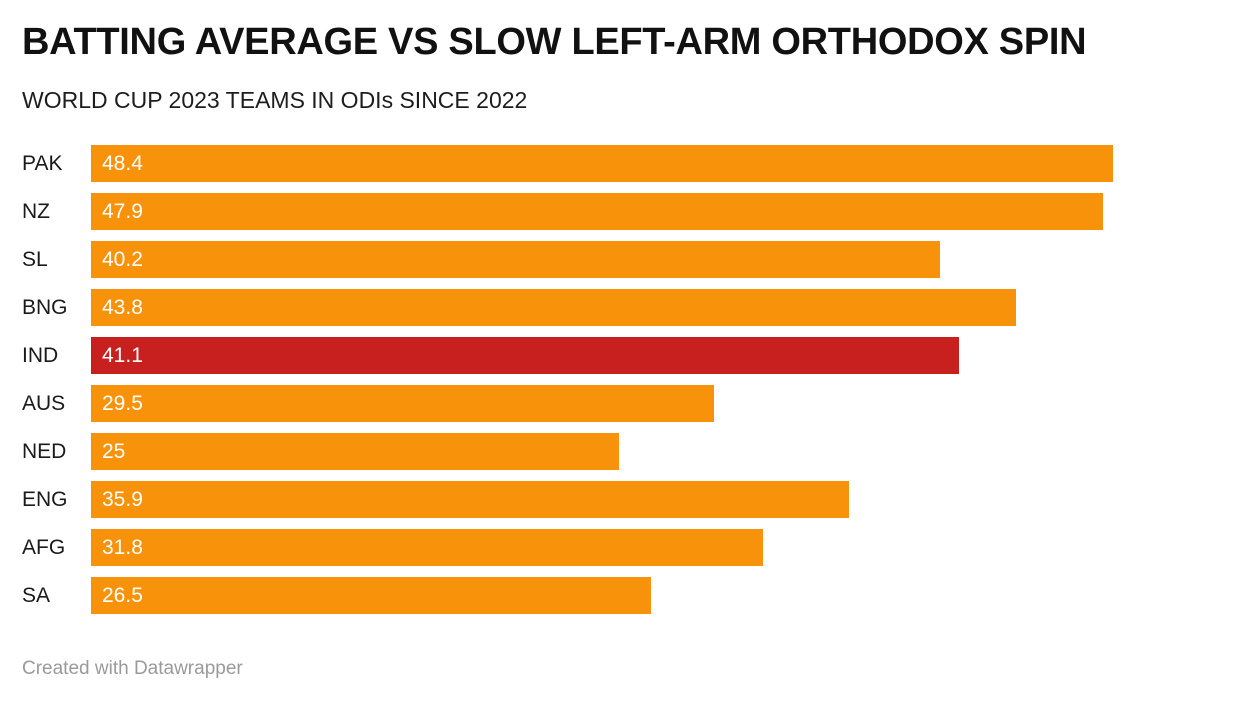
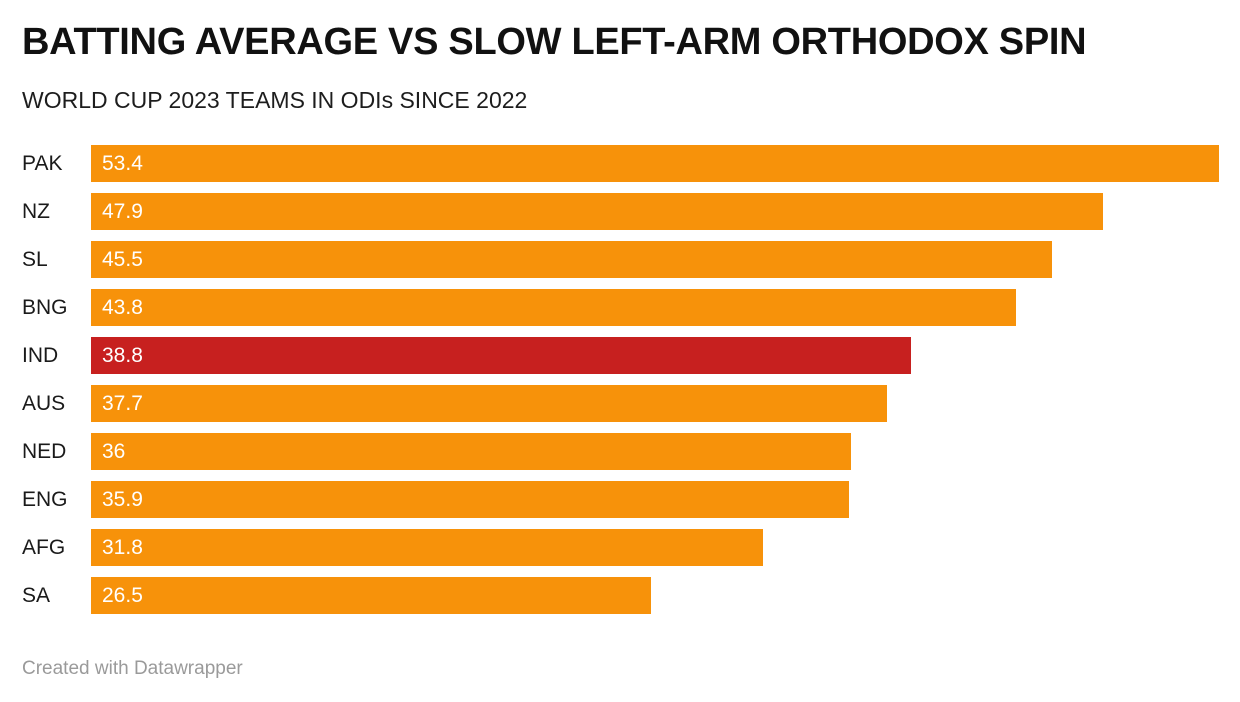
PAK: 48.4 -> 53.4
SL: 40.2 -> 45.5
IND: 41.1 -> 38.8
AUS: 29.5 -> 37.7
NED: 25 -> 36
